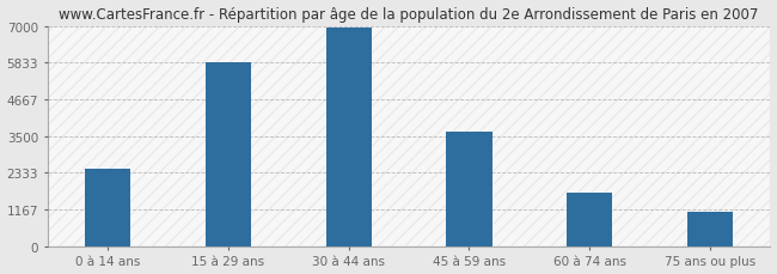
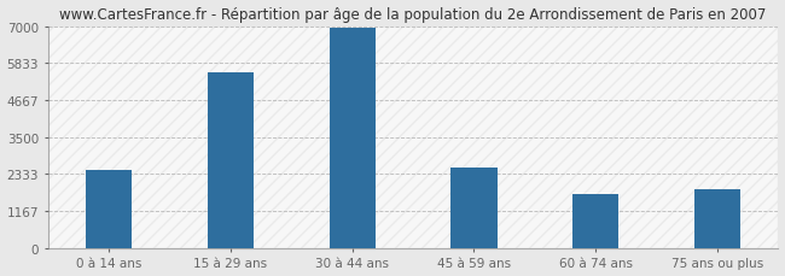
15 à 29 ans: 5850 -> 5550
45 à 59 ans: 3620 -> 2550
75 ans ou plus: 1080 -> 1850
